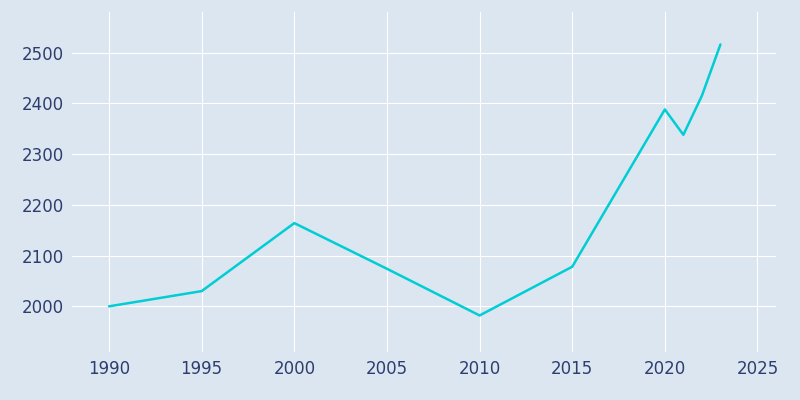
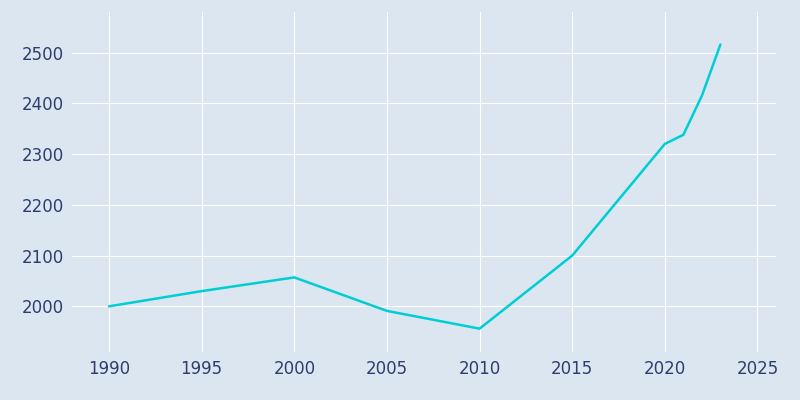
2000: 2164 -> 2057
2005: 2074 -> 1991
2010: 1982 -> 1956
2015: 2078 -> 2100
2020: 2388 -> 2320
